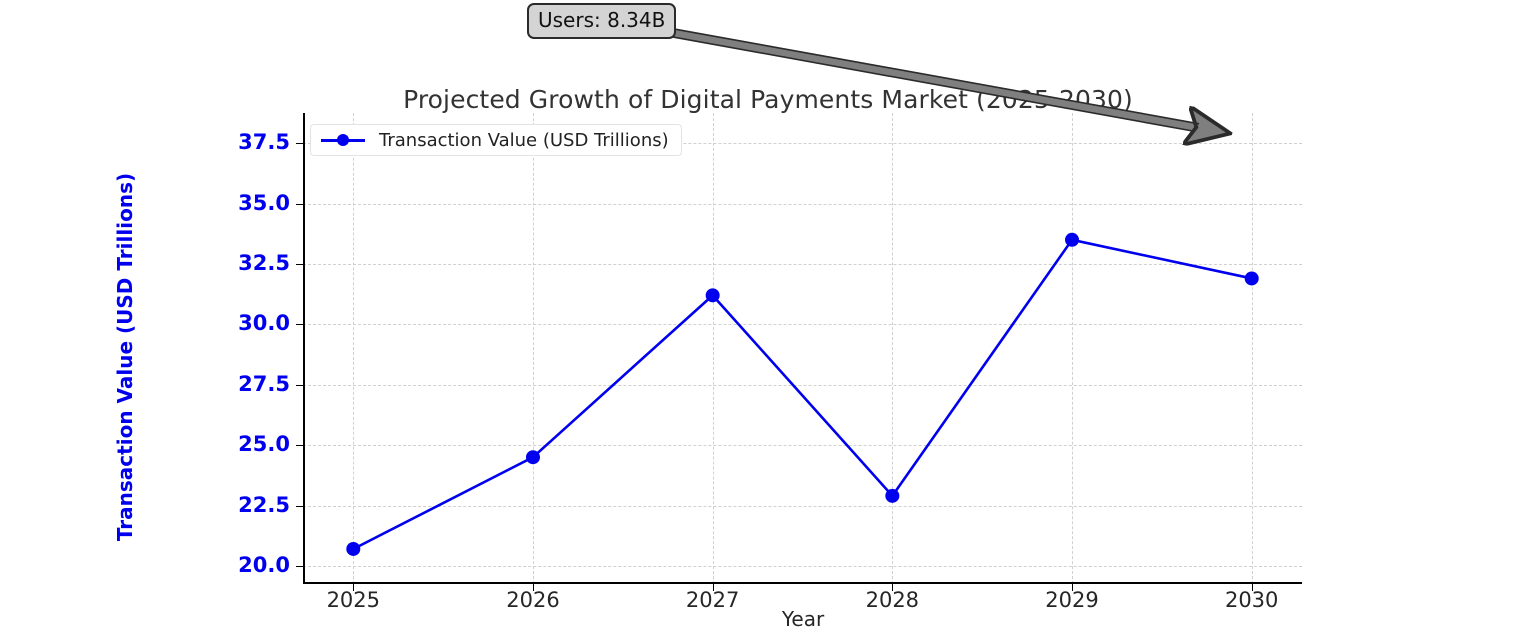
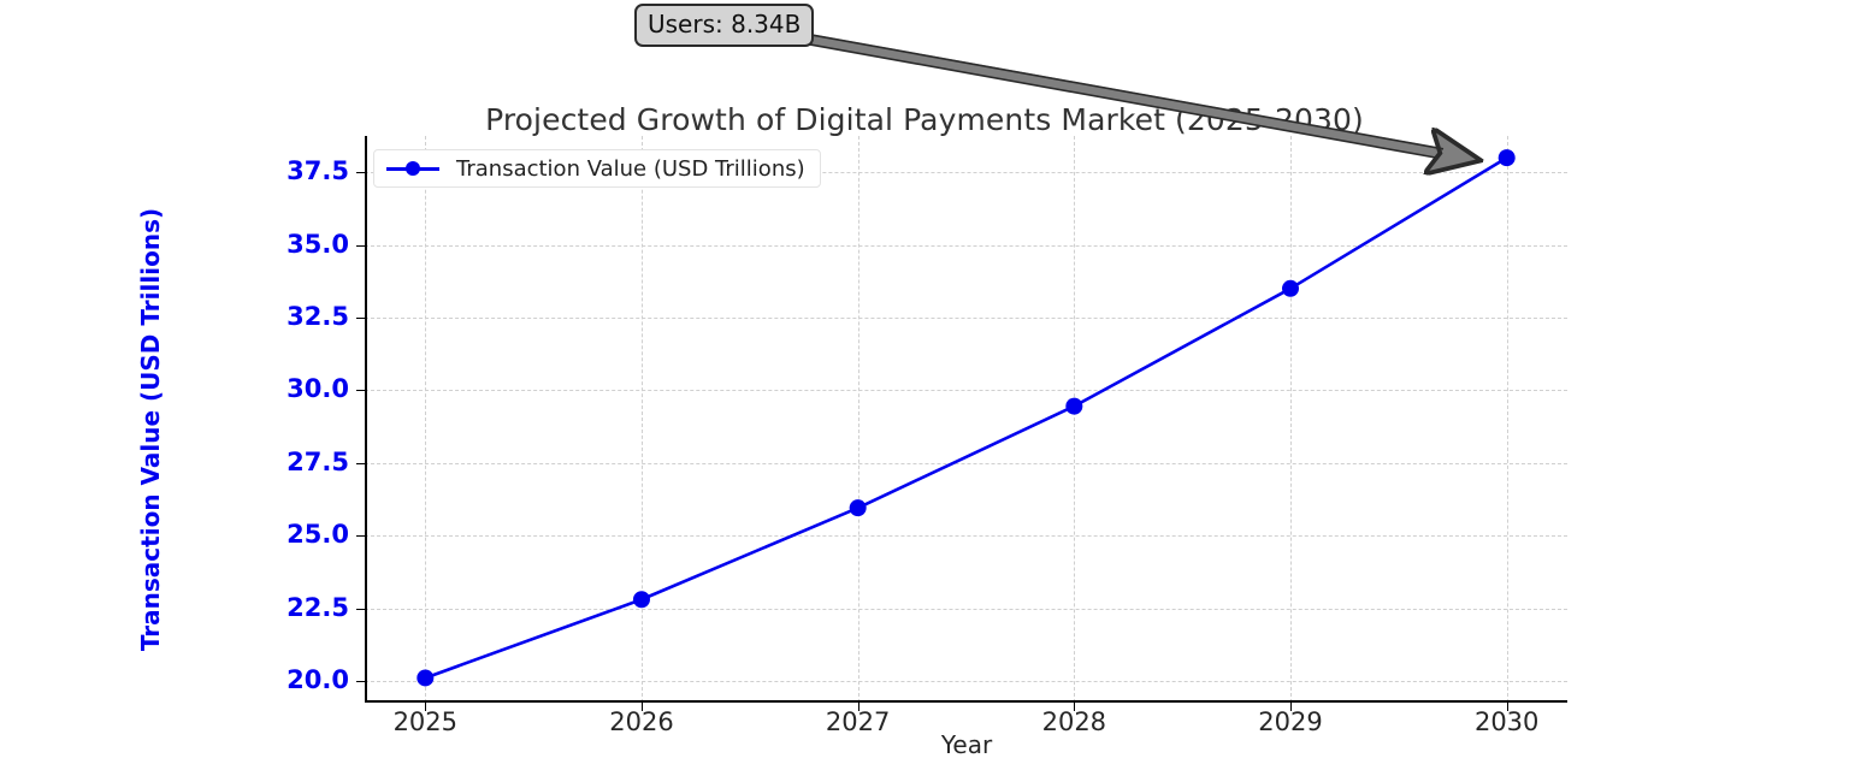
2025: 20.7 -> 20.1
2026: 24.5 -> 22.8
2027: 31.2 -> 25.9
2028: 22.9 -> 29.4
2030: 31.9 -> 38.0
